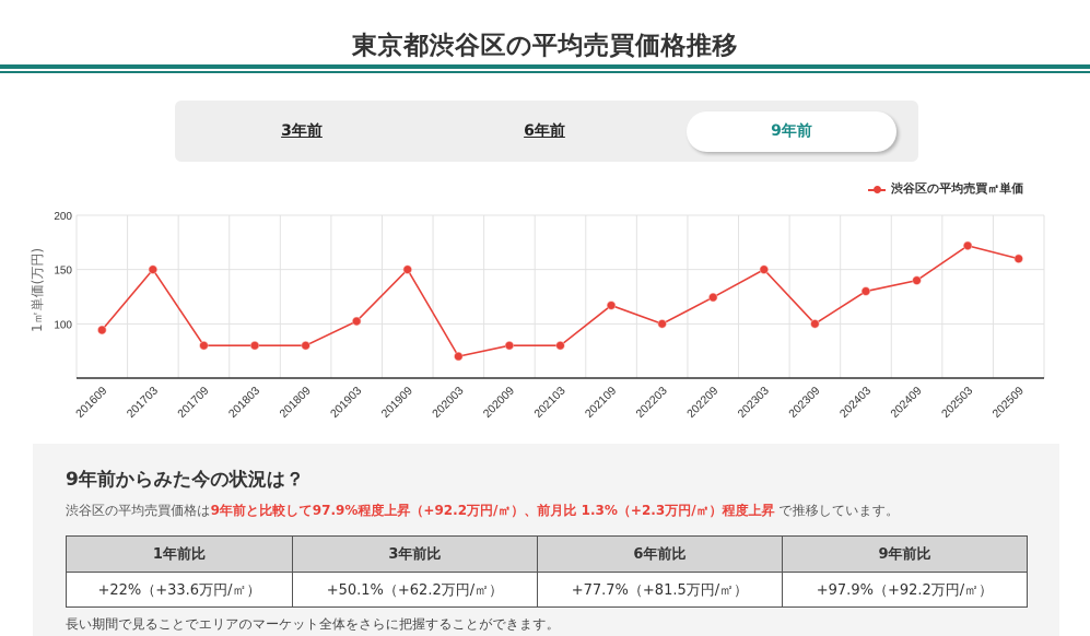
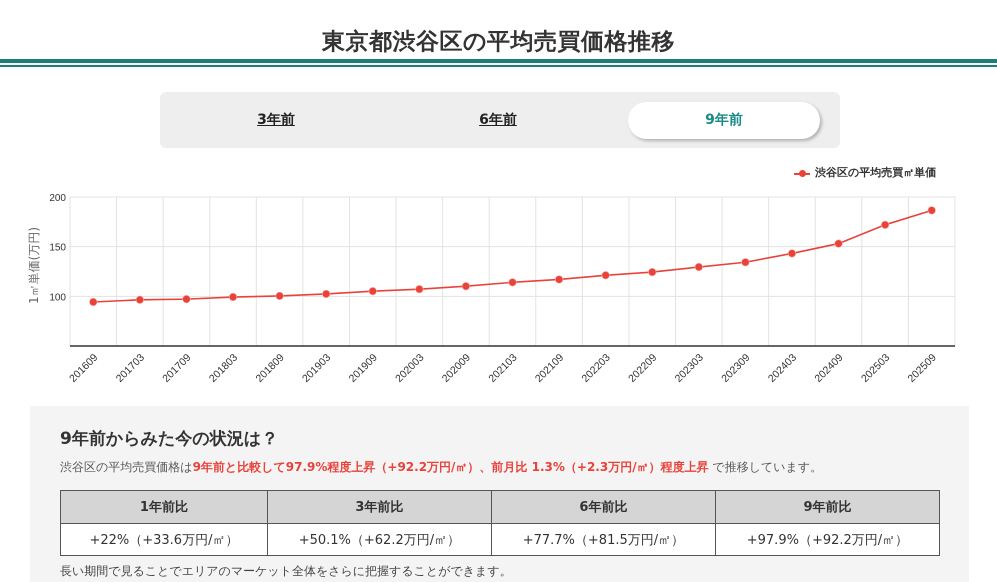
201703: 150 -> 100
201709: 80 -> 100
201803: 80 -> 100
201809: 80 -> 100
201909: 150 -> 110
202003: 70 -> 110
202009: 80 -> 110
202103: 80 -> 110
202203: 100 -> 120
202303: 150 -> 130
202309: 100 -> 130
202403: 130 -> 140
202409: 140 -> 150
202509: 160 -> 190
